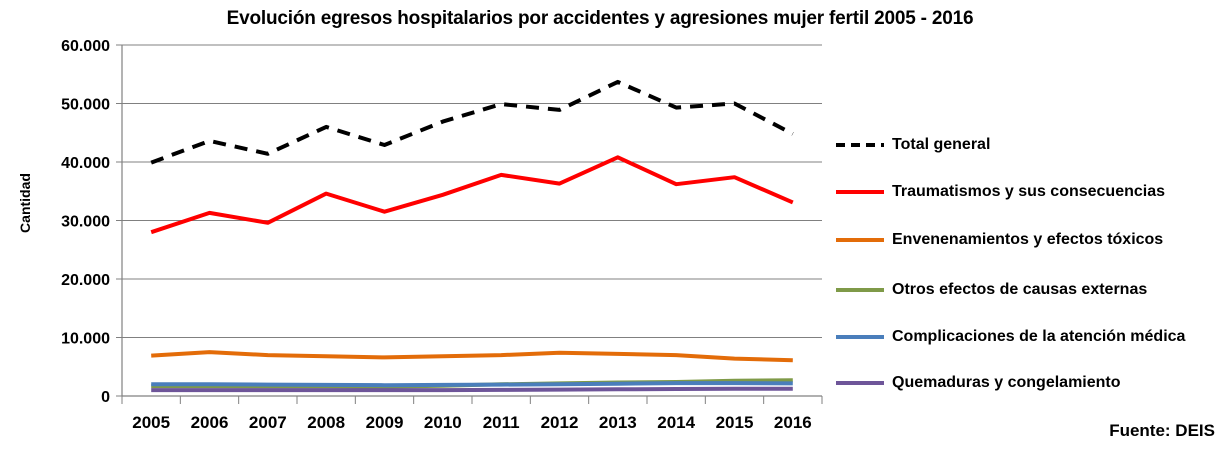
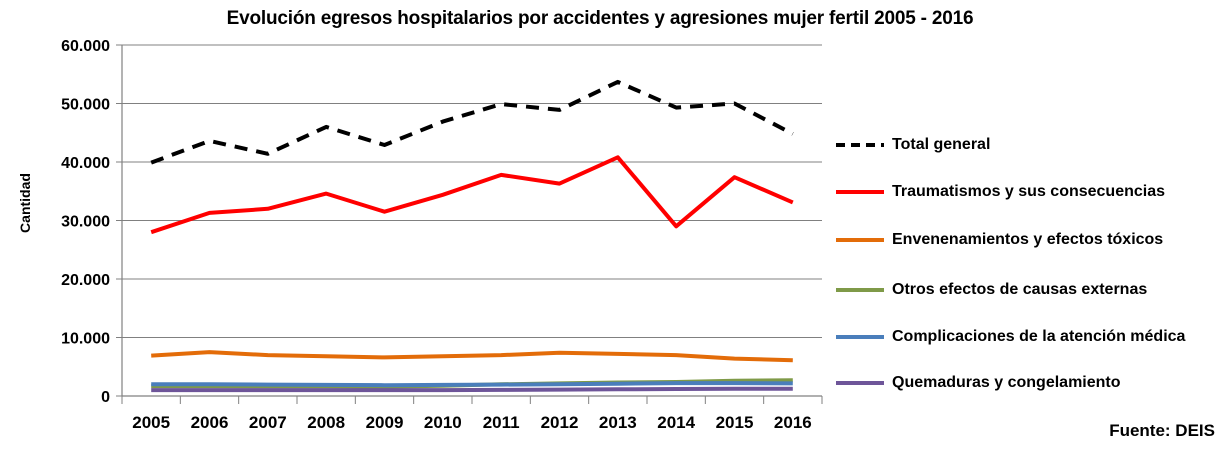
Traumatismos y sus consecuencias/2007: 30000 -> 32000
Traumatismos y sus consecuencias/2014: 36000 -> 29000
